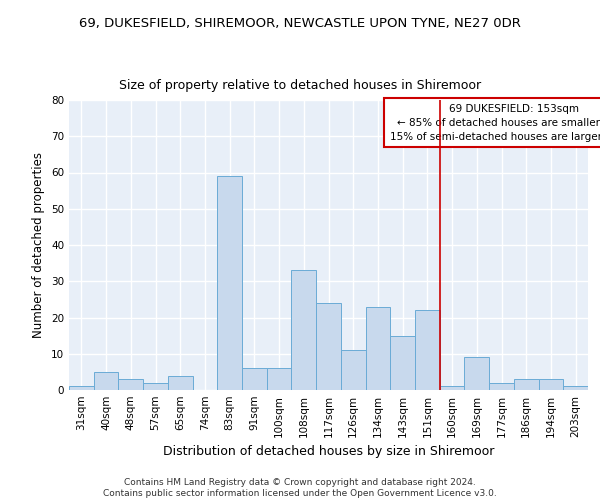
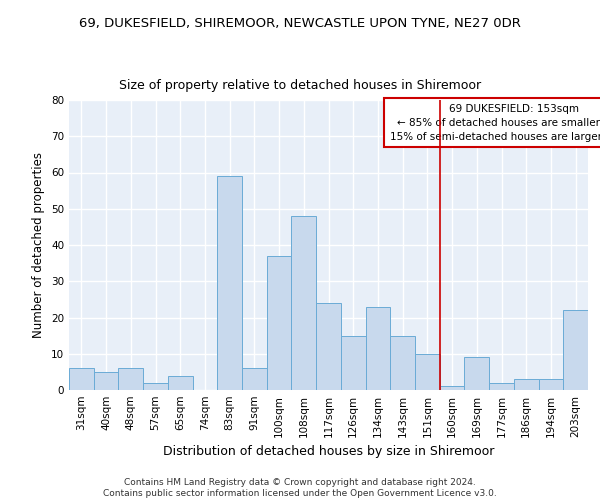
31sqm: 1 -> 6
48sqm: 3 -> 6
100sqm: 6 -> 37
108sqm: 33 -> 48
126sqm: 11 -> 15
151sqm: 22 -> 10
203sqm: 1 -> 22
